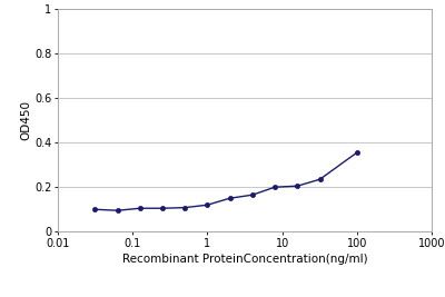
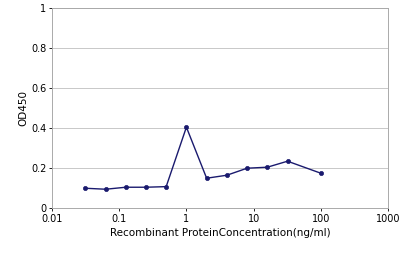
1: 0.120 -> 0.405
100: 0.355 -> 0.175
